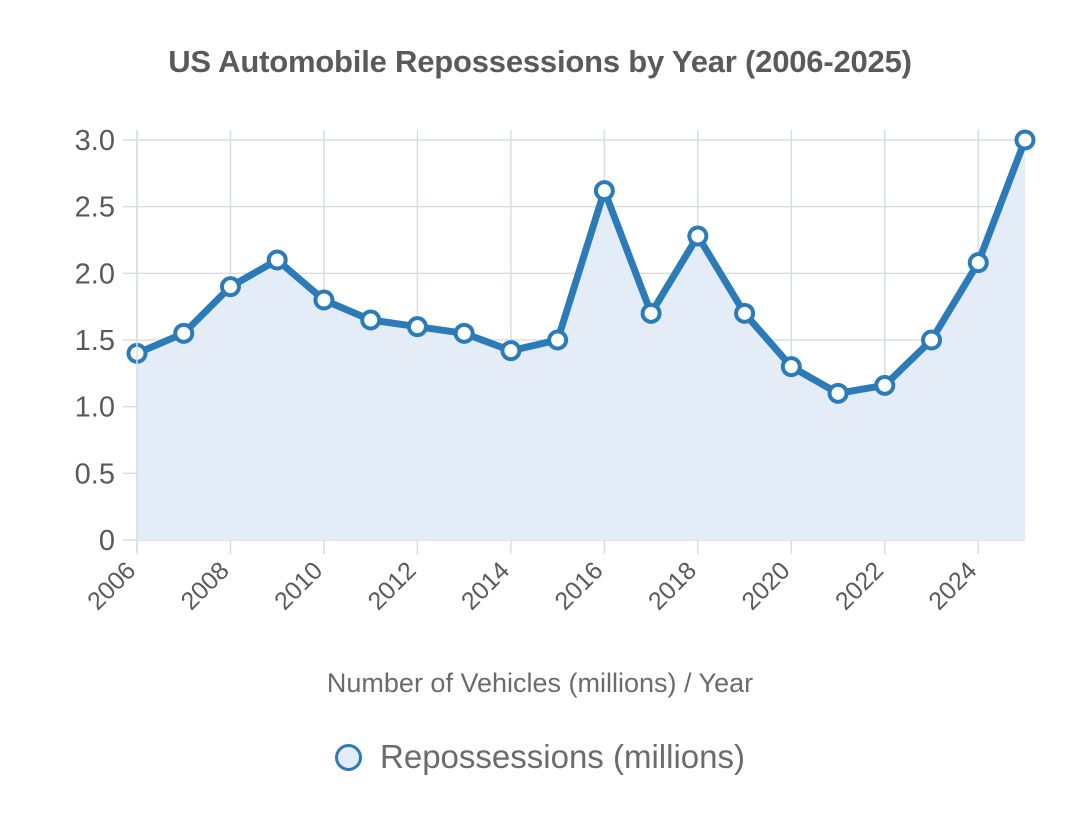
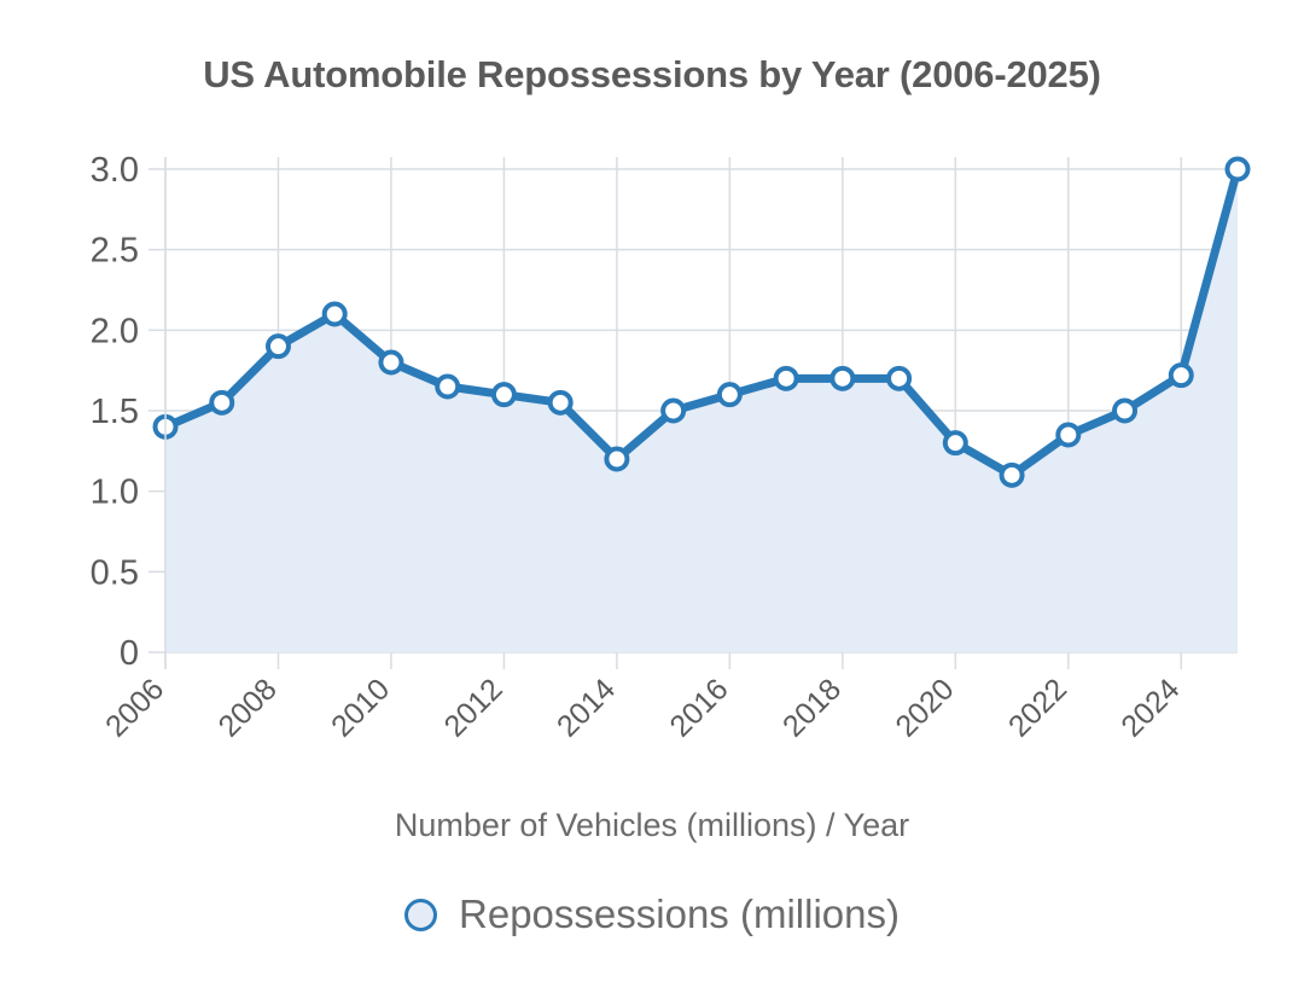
2014: 1.42 -> 1.20
2016: 2.62 -> 1.60
2018: 2.28 -> 1.70
2022: 1.16 -> 1.35
2024: 2.08 -> 1.72
